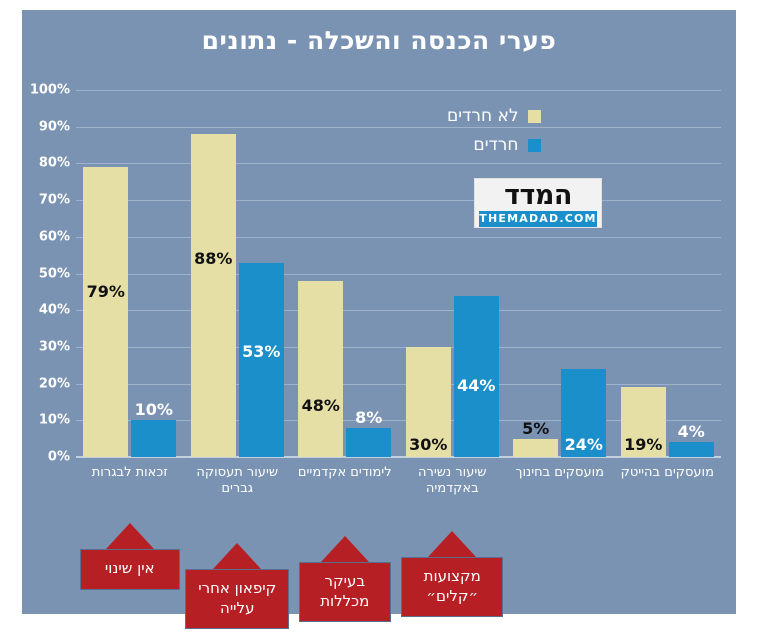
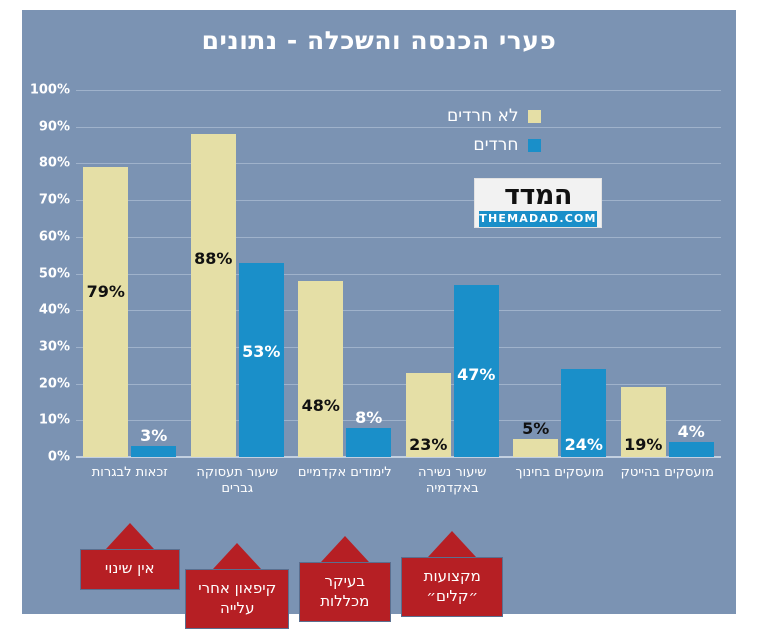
חרדים/זכאות לבגרות: 10% -> 3%
לא חרדים/שיעור נשירה באקדמיה: 30% -> 23%
חרדים/שיעור נשירה באקדמיה: 44% -> 47%
